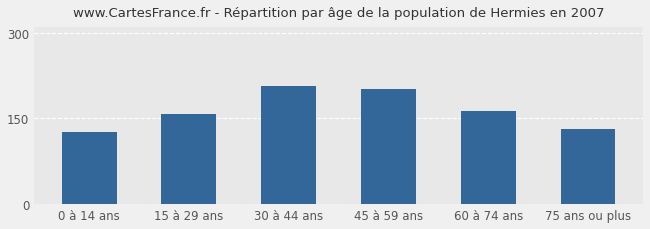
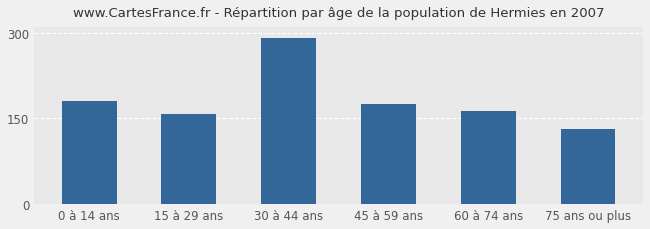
0 à 14 ans: 126 -> 181
30 à 44 ans: 206 -> 290
45 à 59 ans: 202 -> 176
